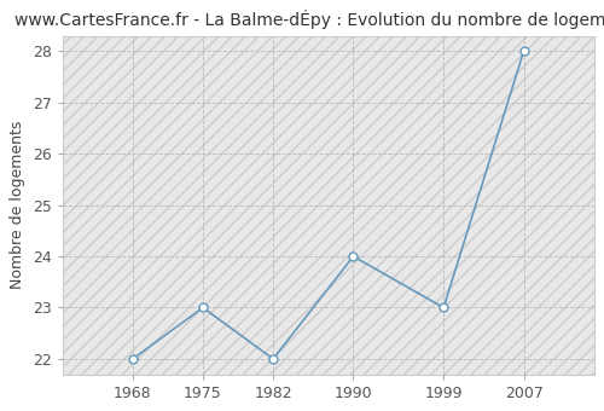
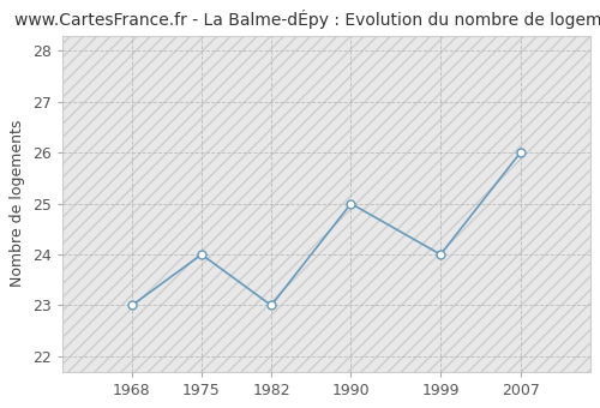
1968: 22 -> 23
1975: 23 -> 24
1982: 22 -> 23
1990: 24 -> 25
1999: 23 -> 24
2007: 28 -> 26
